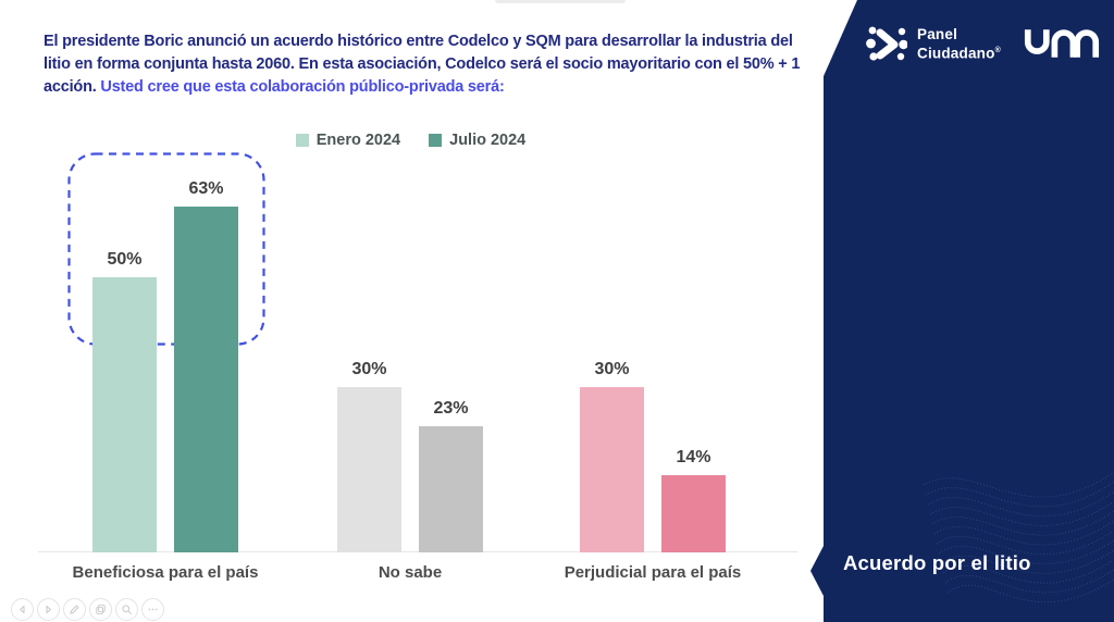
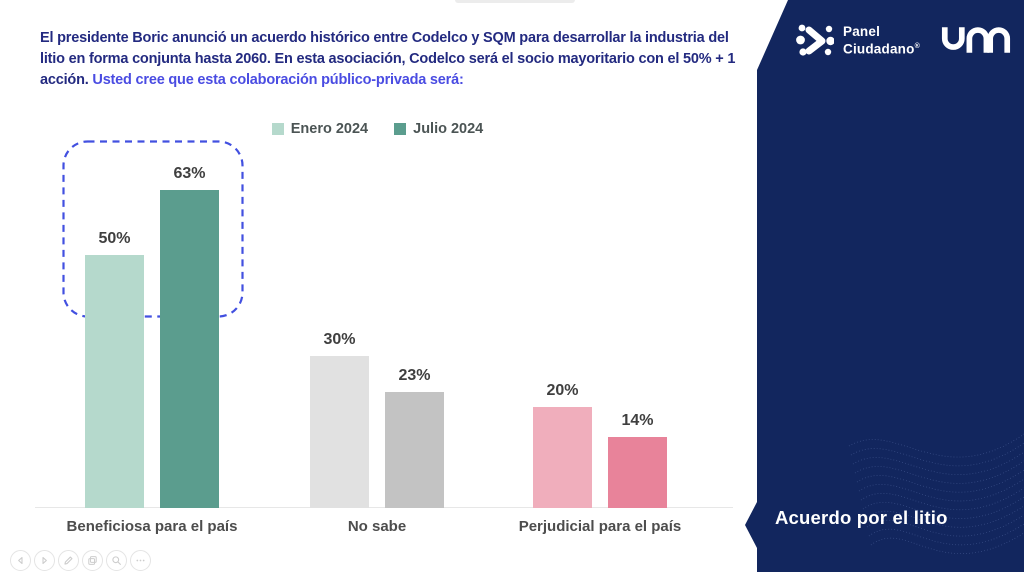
Enero 2024/Perjudicial para el país: 30% -> 20%
